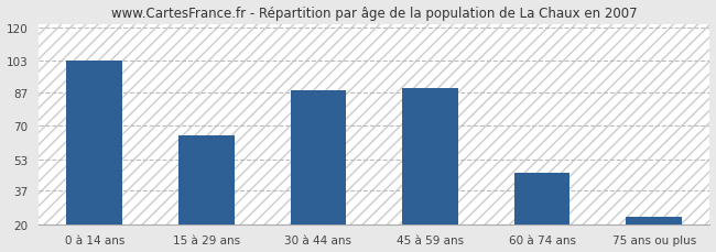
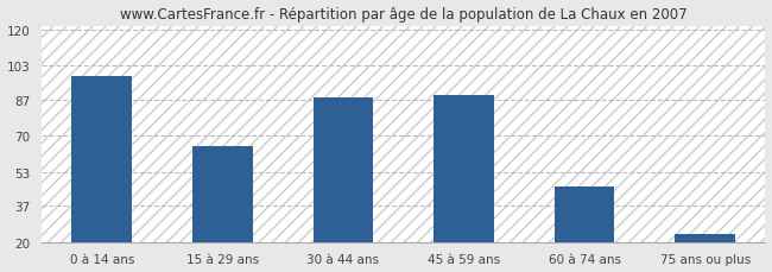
0 à 14 ans: 103 -> 98
